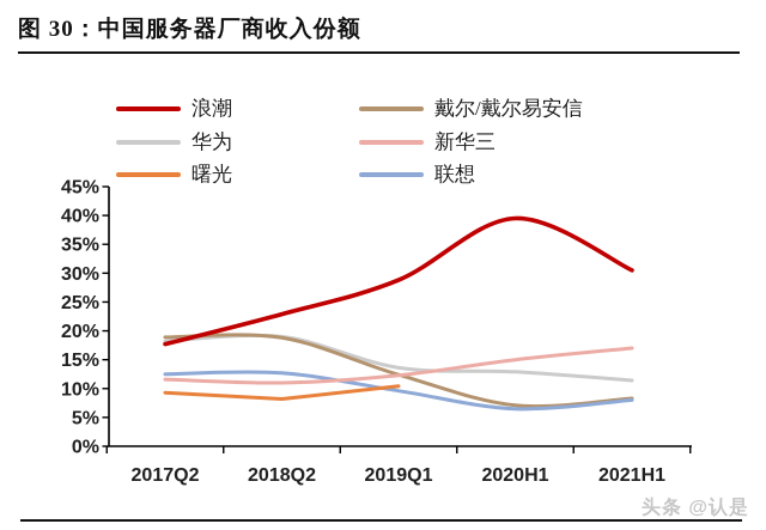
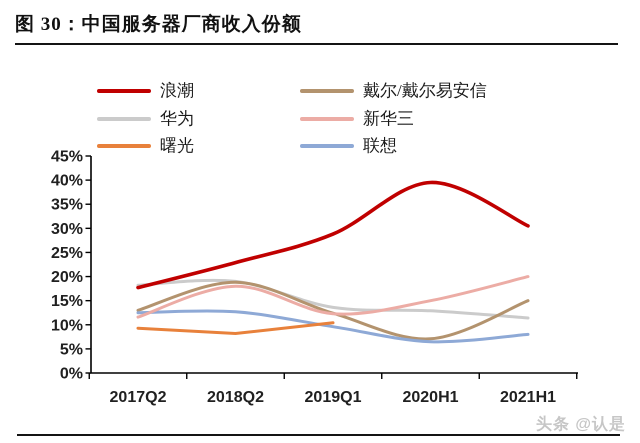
戴尔/戴尔易安信/2017Q2: 19% -> 13%
新华三/2018Q2: 11% -> 18%
戴尔/戴尔易安信/2021H1: 8% -> 15%
新华三/2021H1: 17% -> 20%
